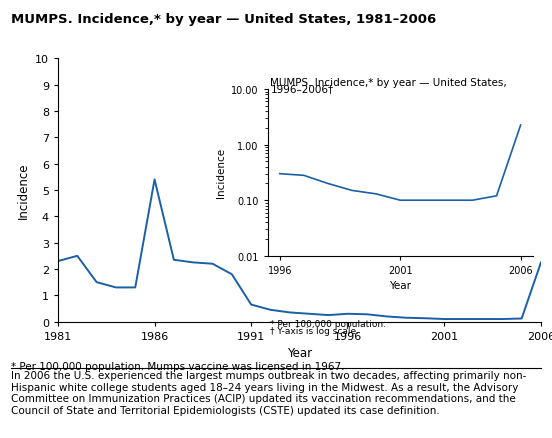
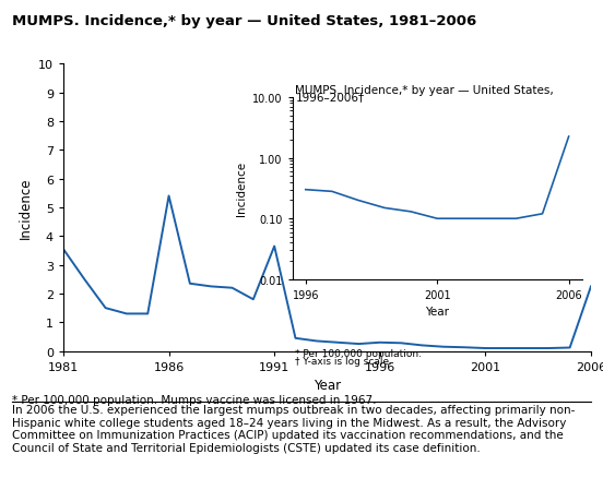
1981: 2.30 -> 3.55
1991: 0.65 -> 3.65
